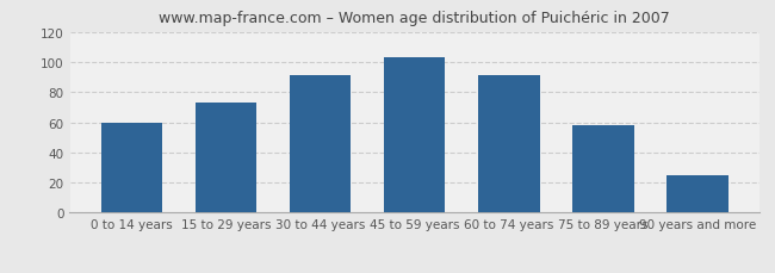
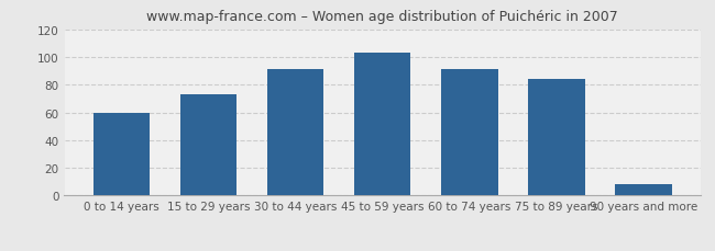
75 to 89 years: 58 -> 84
90 years and more: 25 -> 8
